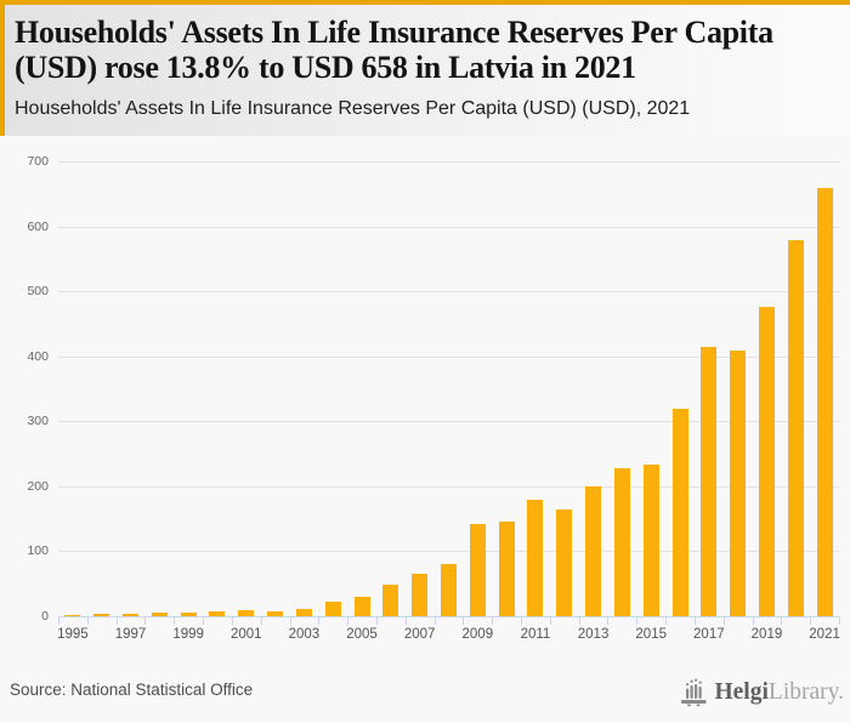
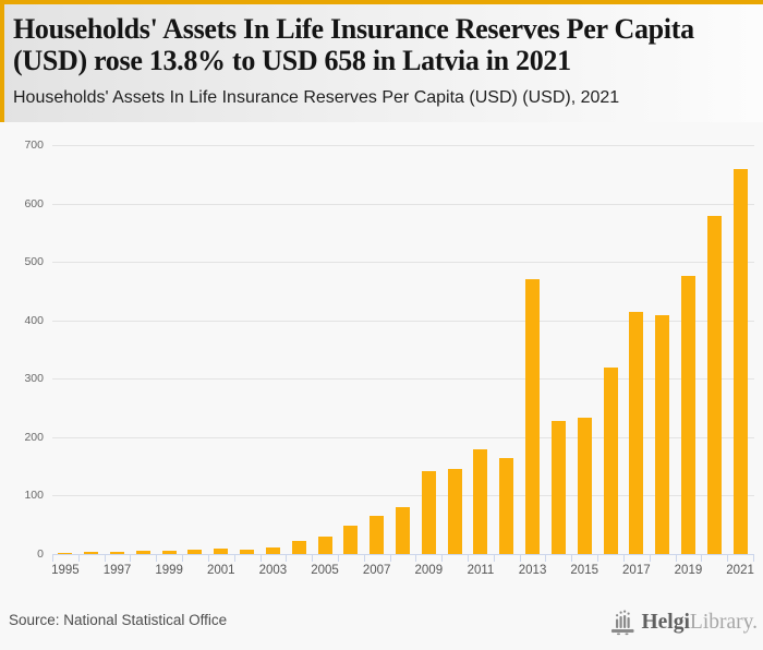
2013: 200 -> 470
